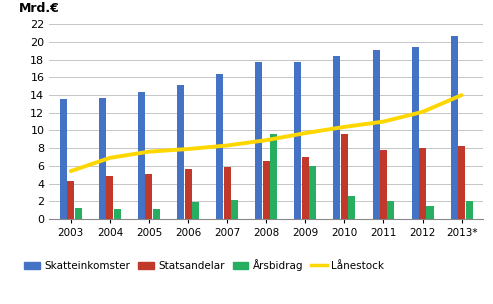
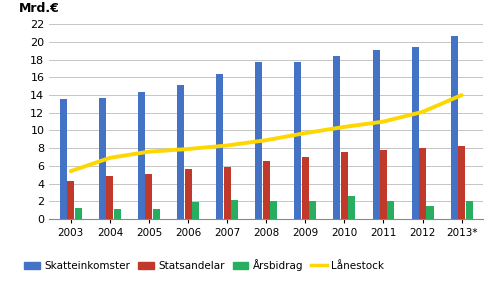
Årsbidrag/2008: 9.6 -> 2.0
Årsbidrag/2009: 6.0 -> 2.0
Statsandelar/2010: 9.6 -> 7.6
